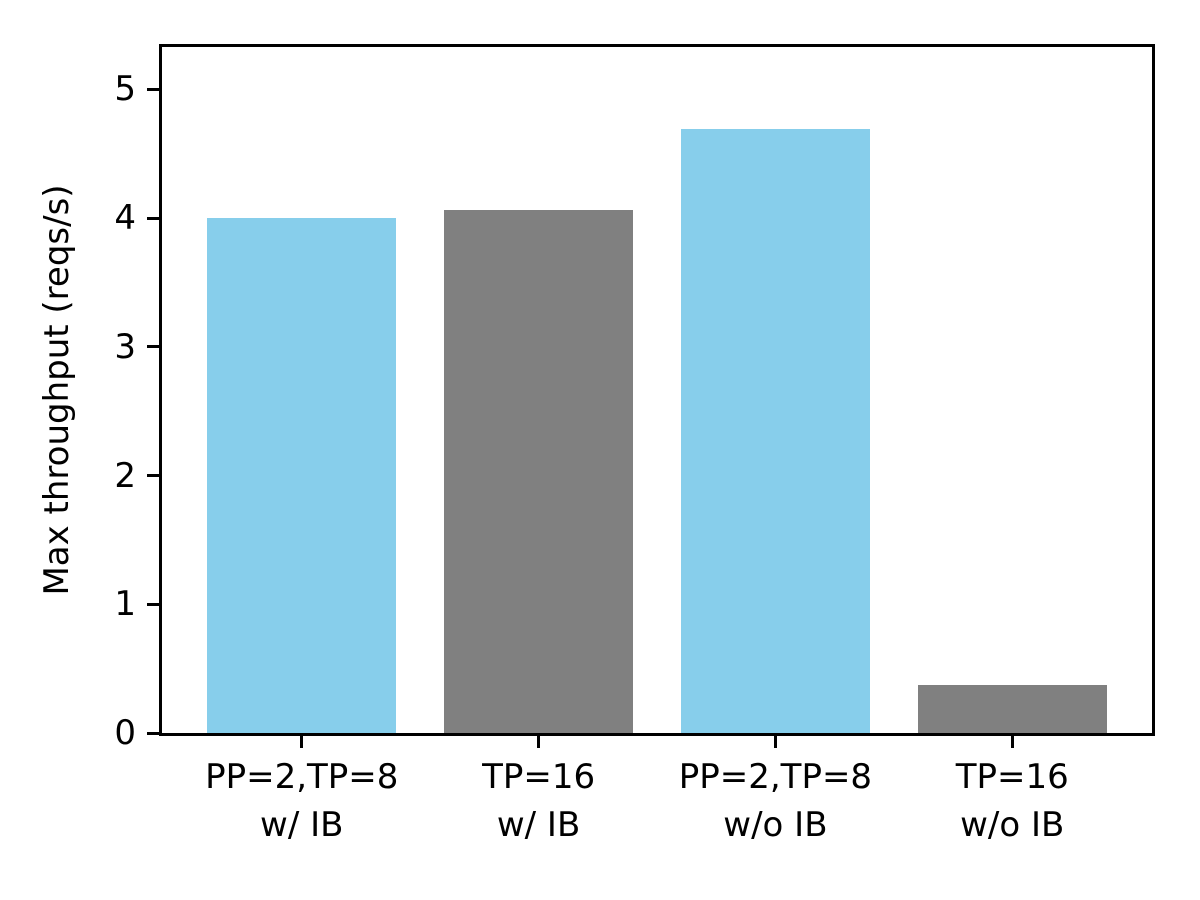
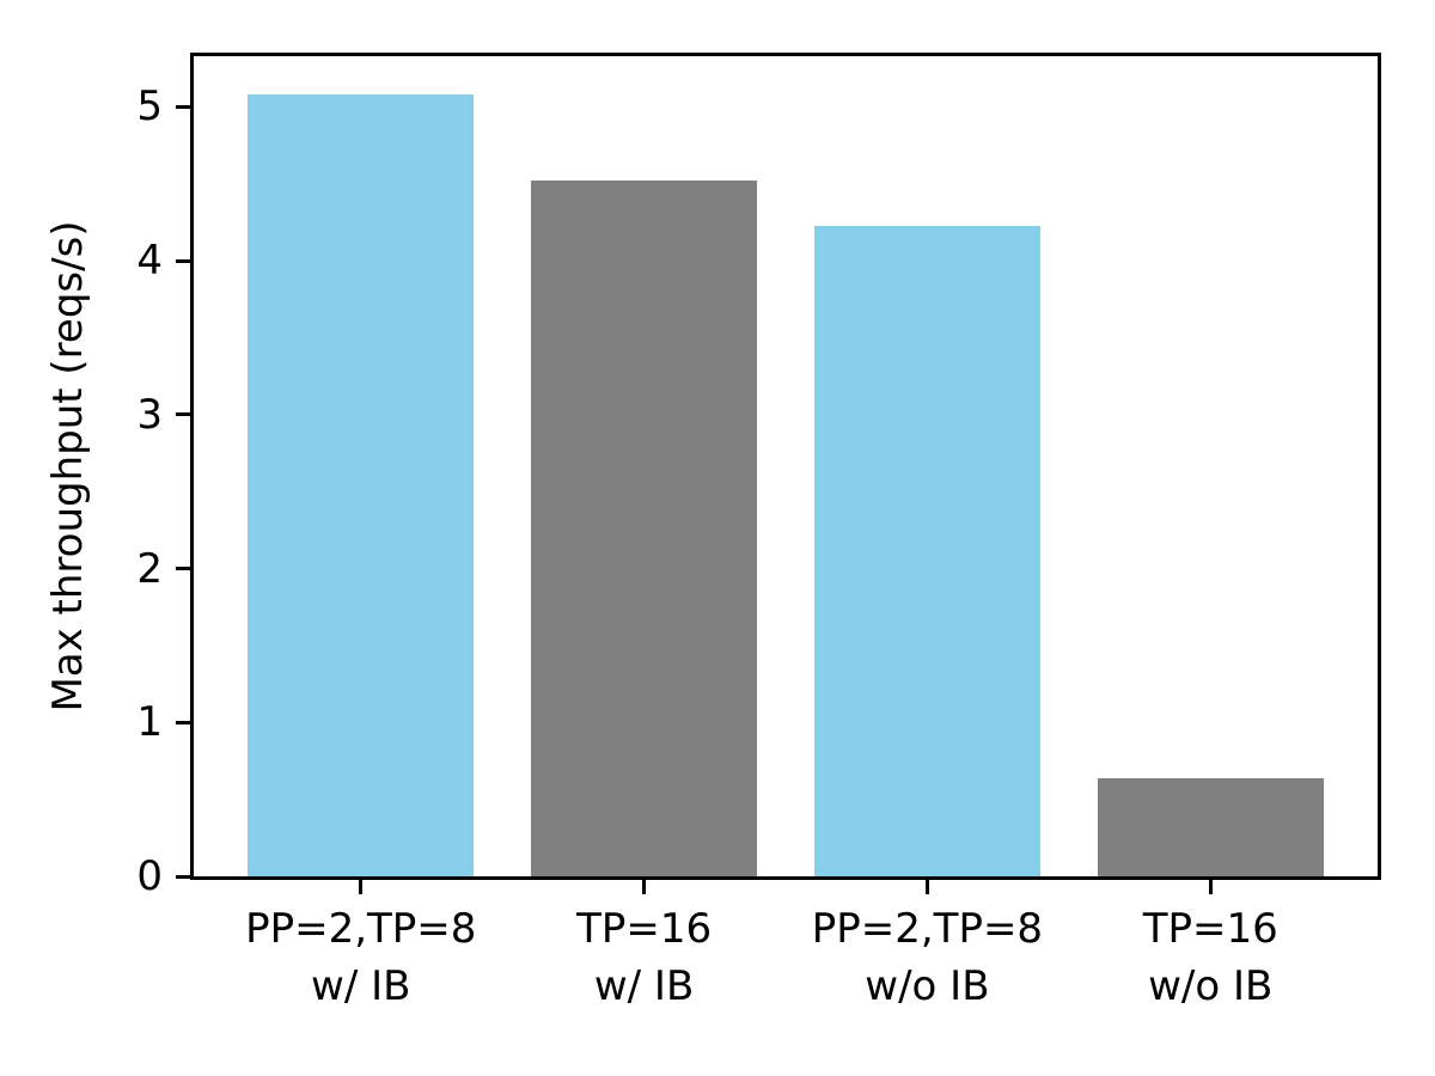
PP=2,TP=8 w/ IB: 4.00 -> 5.08
TP=16 w/ IB: 4.06 -> 4.52
PP=2,TP=8 w/o IB: 4.69 -> 4.23
TP=16 w/o IB: 0.37 -> 0.64
